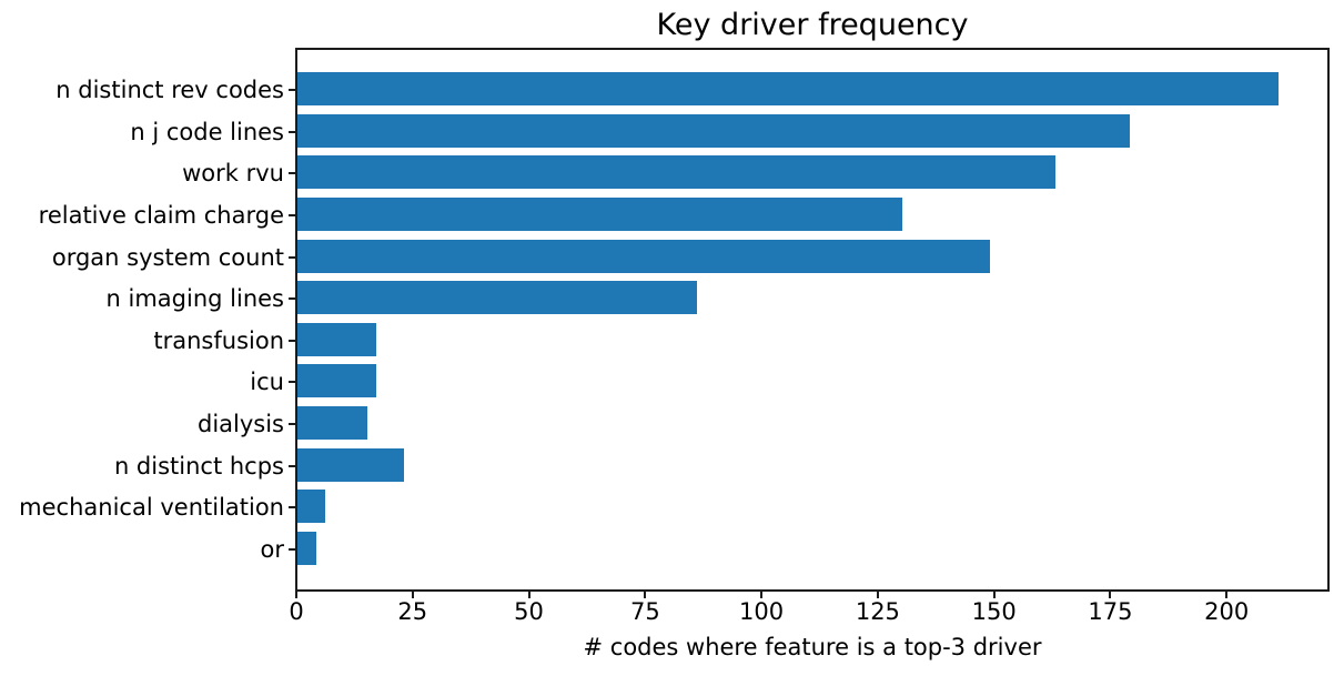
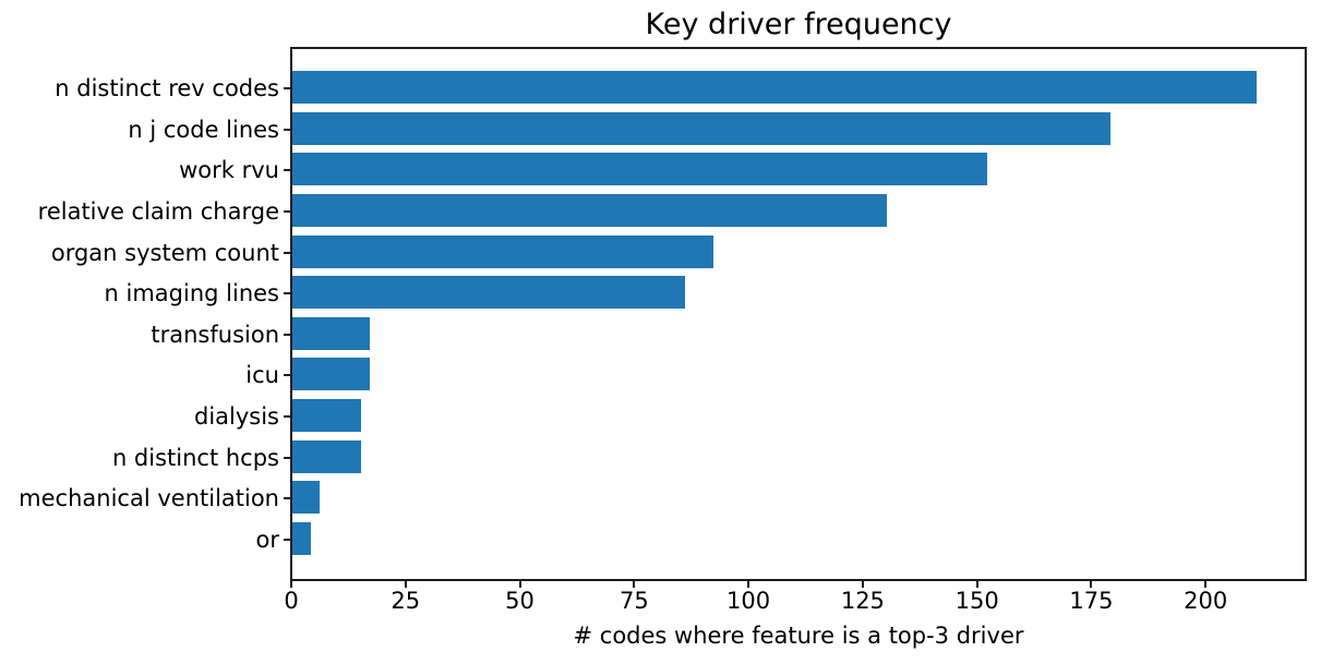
work rvu: 163 -> 152
organ system count: 149 -> 92
n distinct hcps: 23 -> 15
